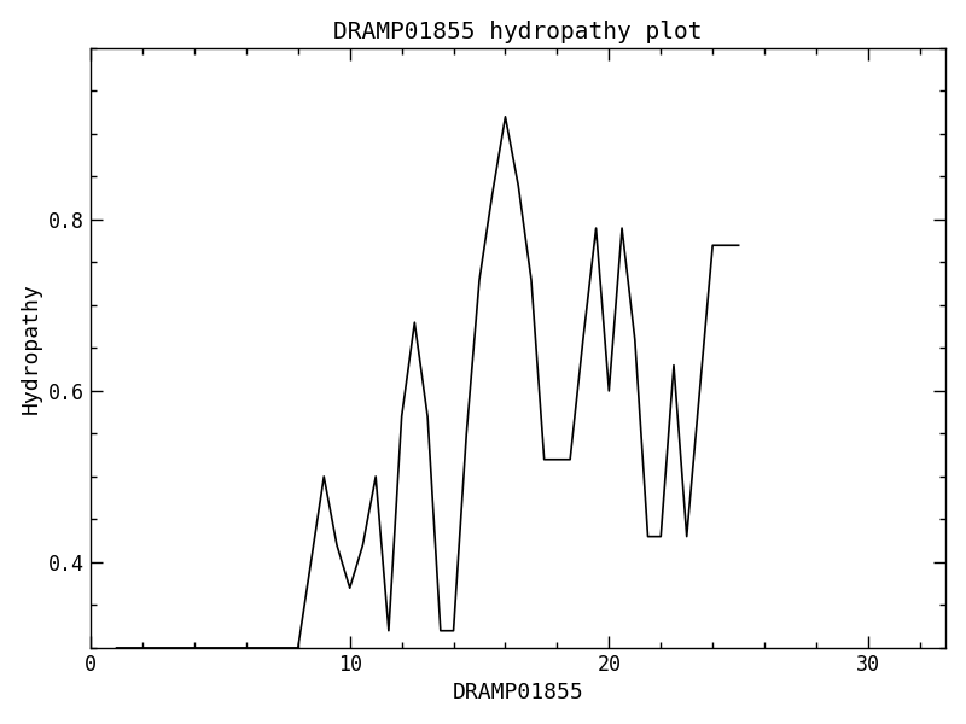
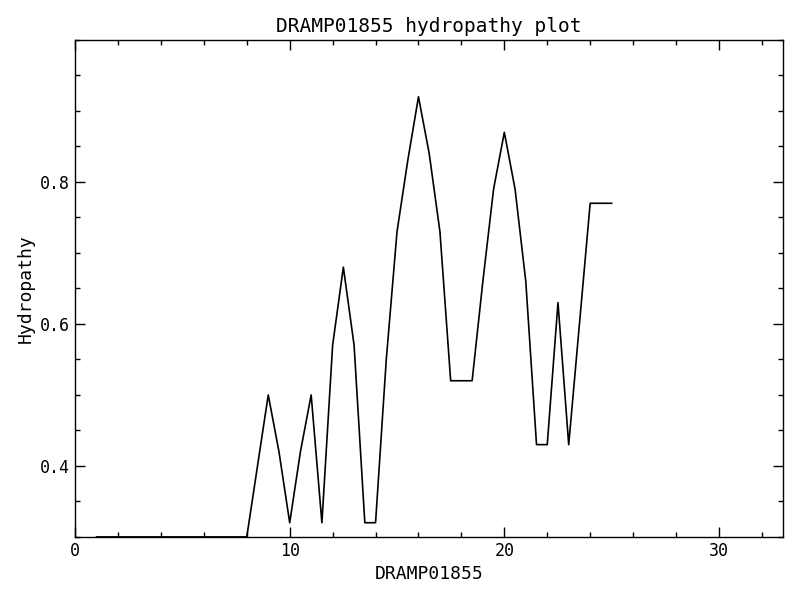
10: 0.37 -> 0.32
20: 0.60 -> 0.87
